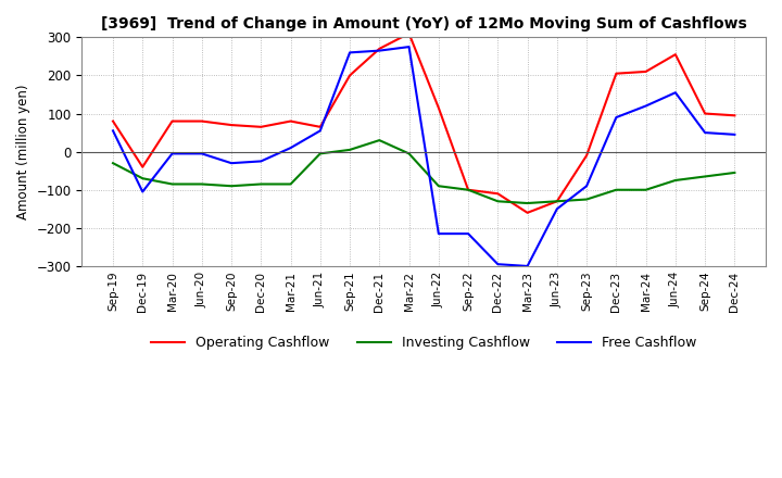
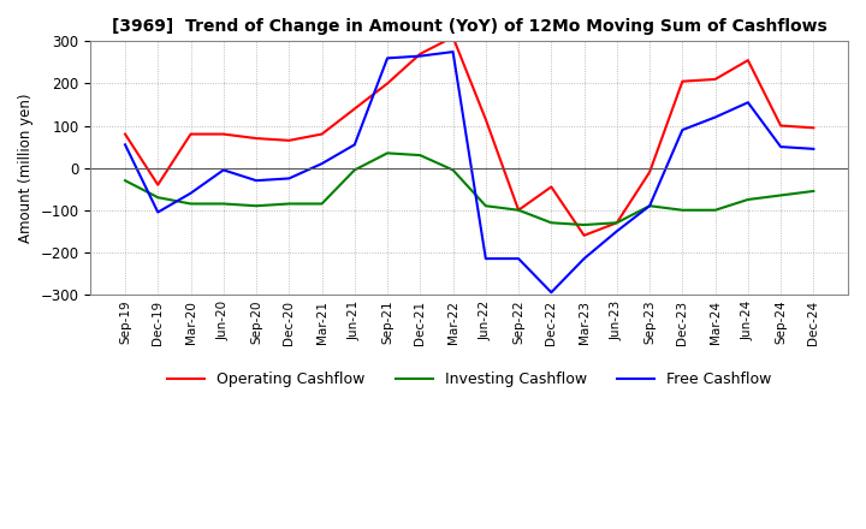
Free Cashflow/Mar-20: -5 -> -60
Operating Cashflow/Jun-21: 65 -> 140
Investing Cashflow/Sep-21: 5 -> 35
Operating Cashflow/Dec-22: -110 -> -45
Free Cashflow/Mar-23: -300 -> -215
Investing Cashflow/Sep-23: -125 -> -90
